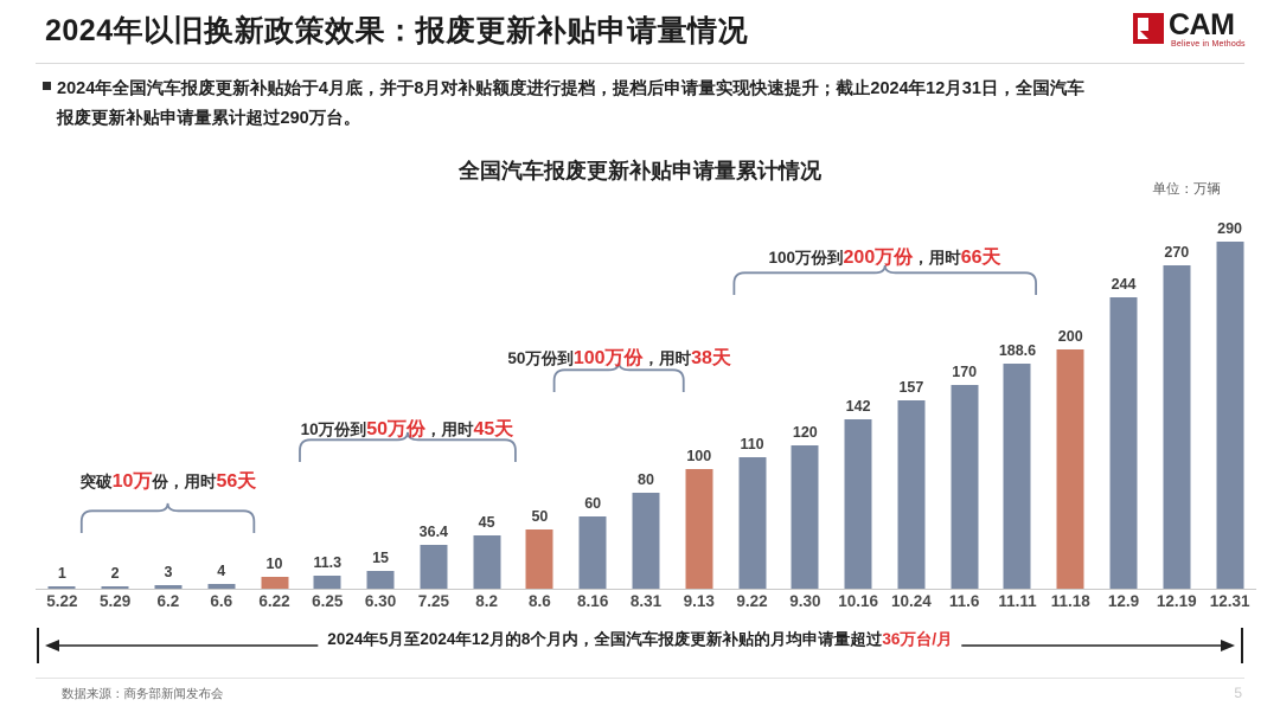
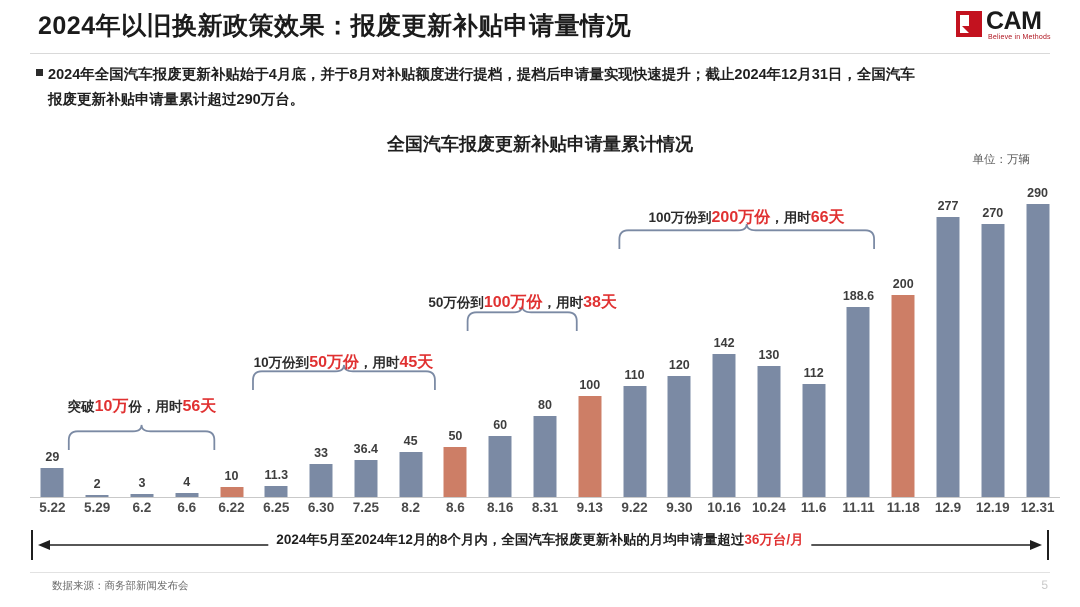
5.22: 1 -> 29
6.30: 15 -> 33
10.24: 157 -> 130
11.6: 170 -> 112
12.9: 244 -> 277
